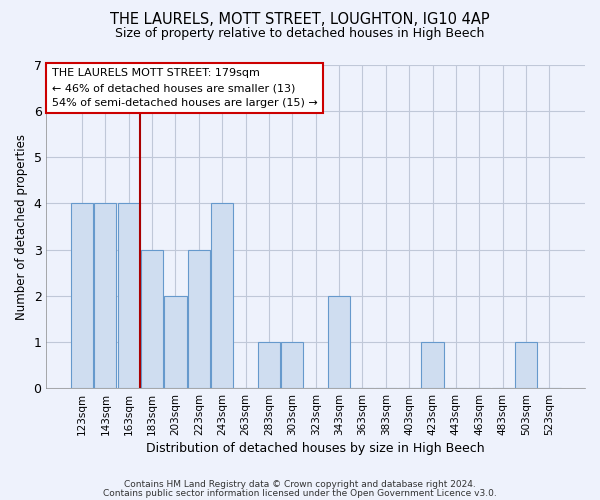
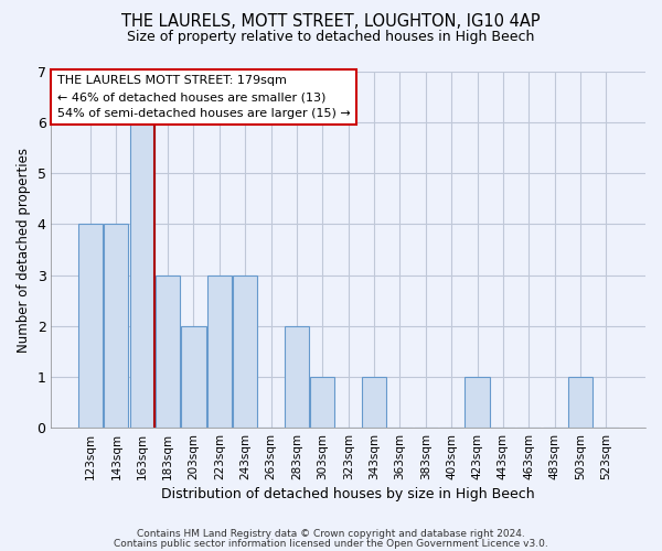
163sqm: 4 -> 6
243sqm: 4 -> 3
283sqm: 1 -> 2
343sqm: 2 -> 1
